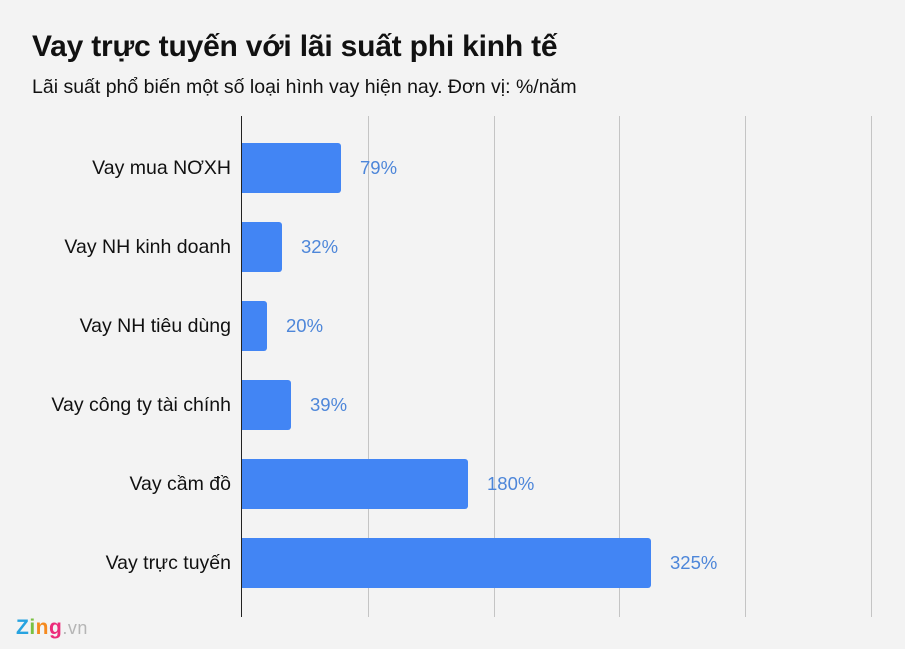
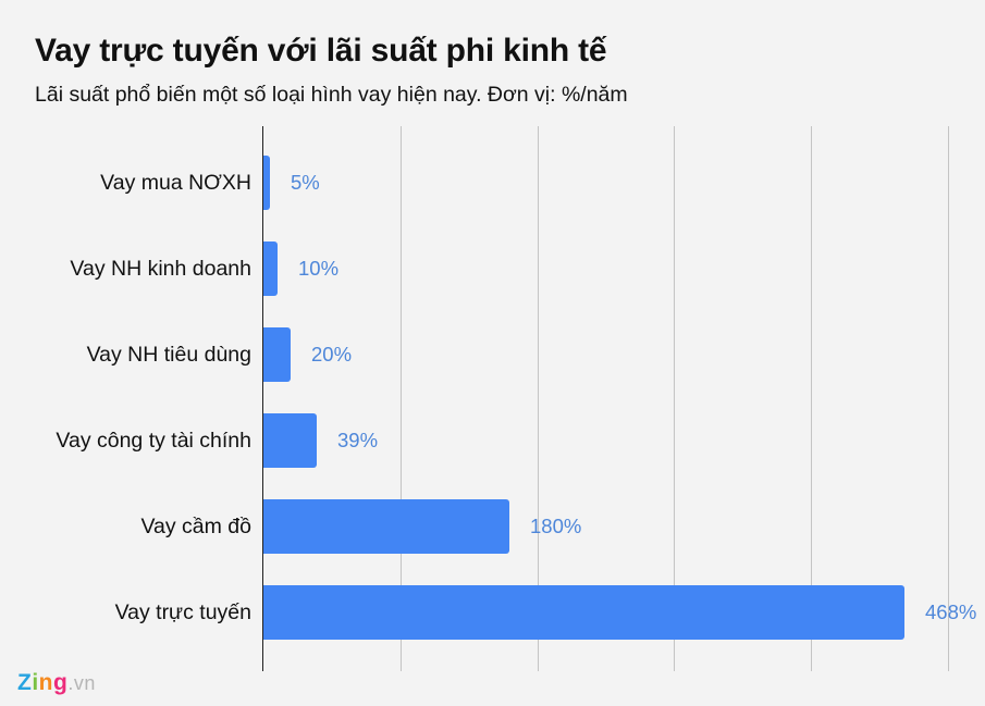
Vay mua NƠXH: 79% -> 5%
Vay NH kinh doanh: 32% -> 10%
Vay trực tuyến: 325% -> 468%
